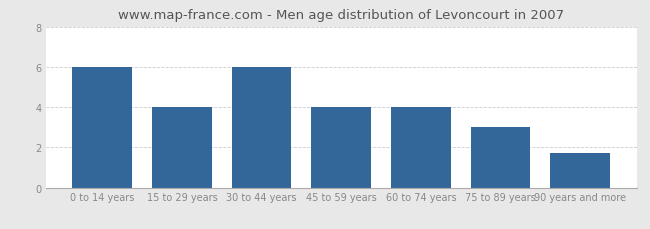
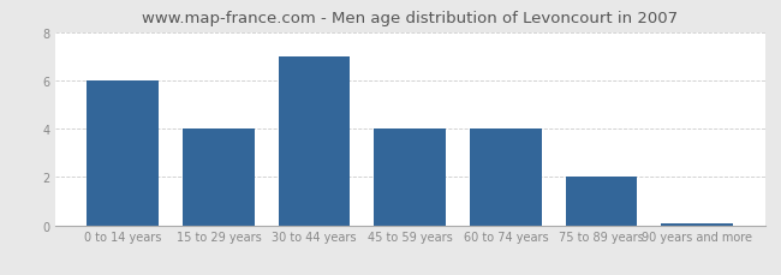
30 to 44 years: 6.0 -> 7.0
75 to 89 years: 3.0 -> 2.0
90 years and more: 1.7 -> 0.1
